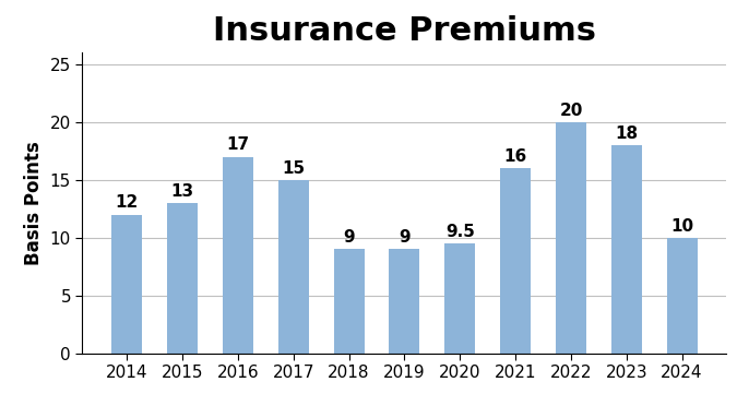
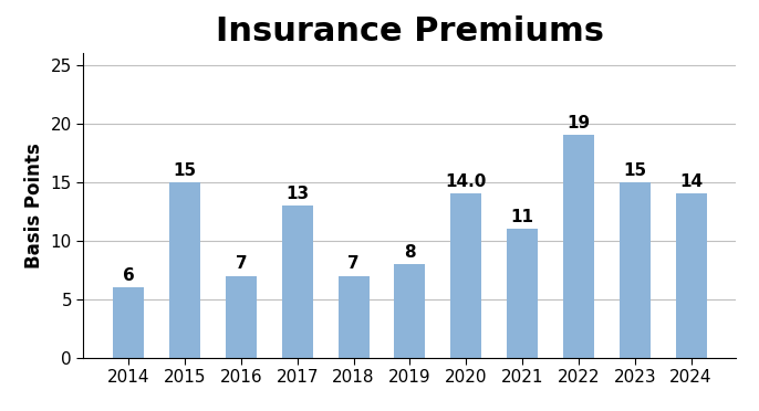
2014: 12 -> 6
2015: 13 -> 15
2016: 17 -> 7
2017: 15 -> 13
2018: 9 -> 7
2019: 9 -> 8
2020: 10 -> 14
2021: 16 -> 11
2022: 20 -> 19
2023: 18 -> 15
2024: 10 -> 14
